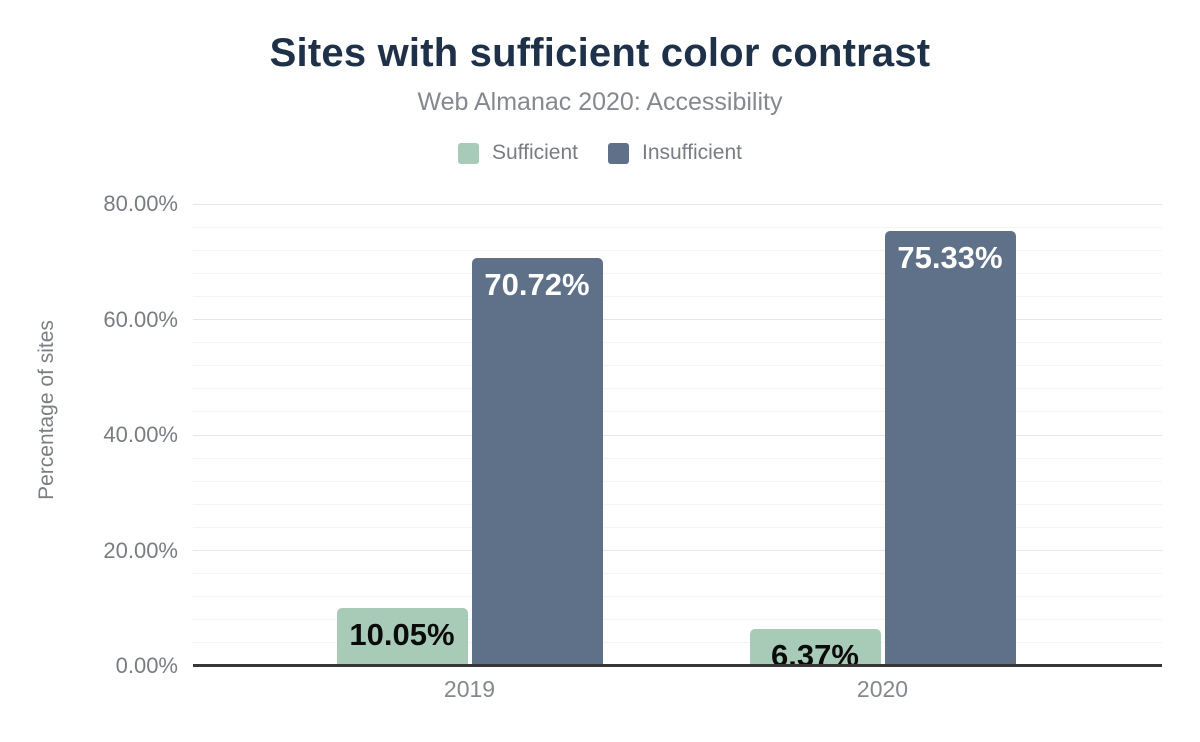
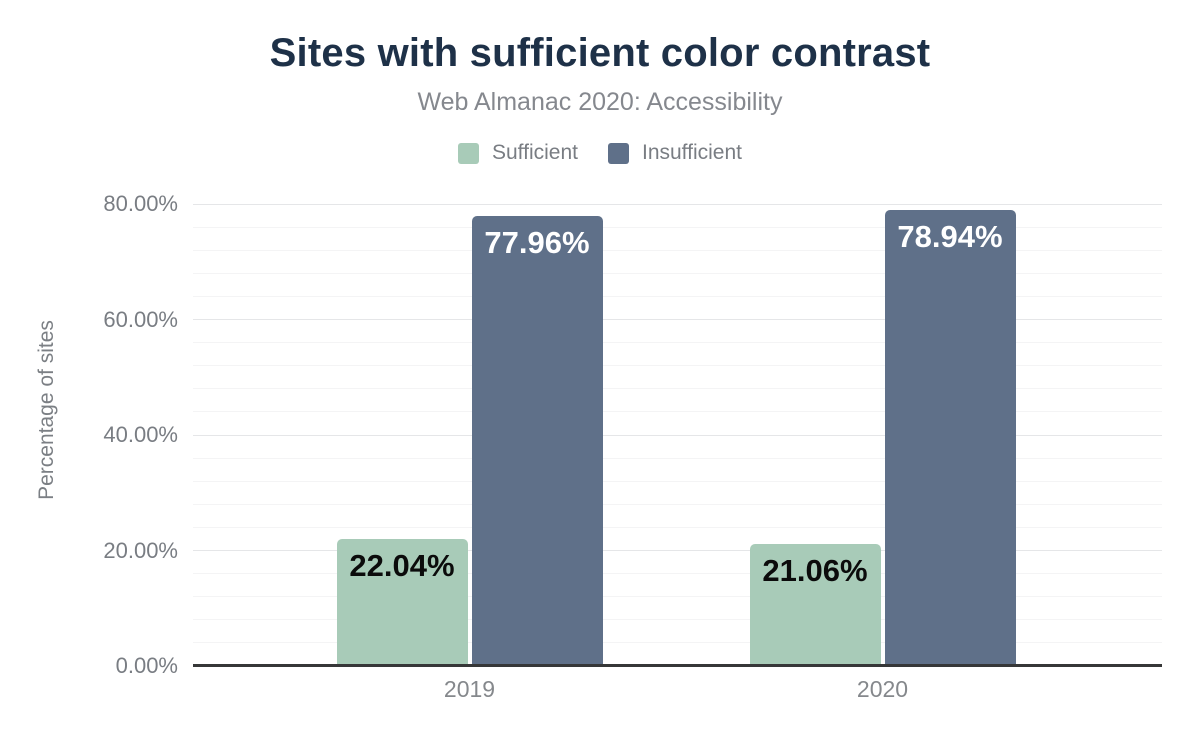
Sufficient/2019: 10.05% -> 22.04%
Insufficient/2019: 70.72% -> 77.96%
Sufficient/2020: 6.37% -> 21.06%
Insufficient/2020: 75.33% -> 78.94%
